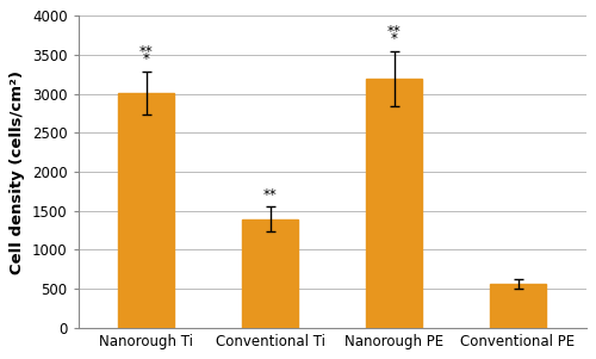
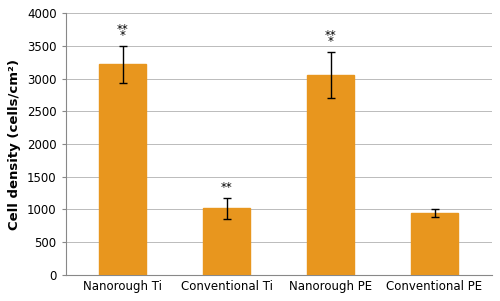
Nanorough Ti: 3010 -> 3220
Conventional Ti: 1390 -> 1020
Nanorough PE: 3200 -> 3060
Conventional PE: 560 -> 940
